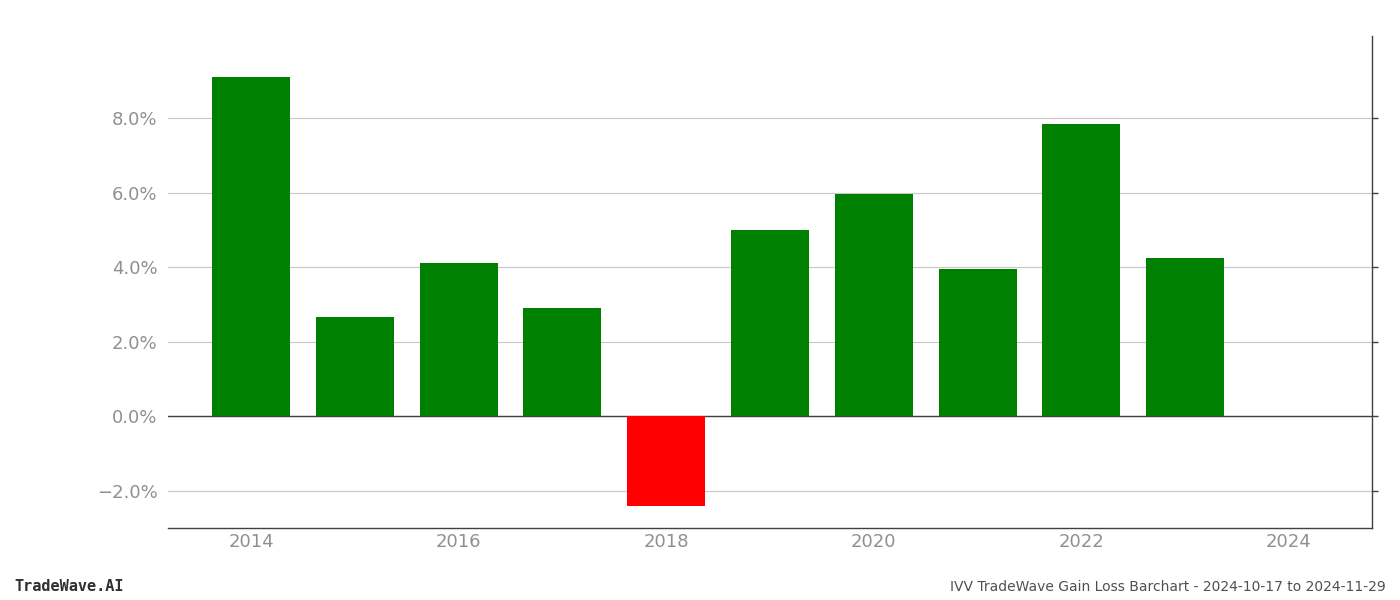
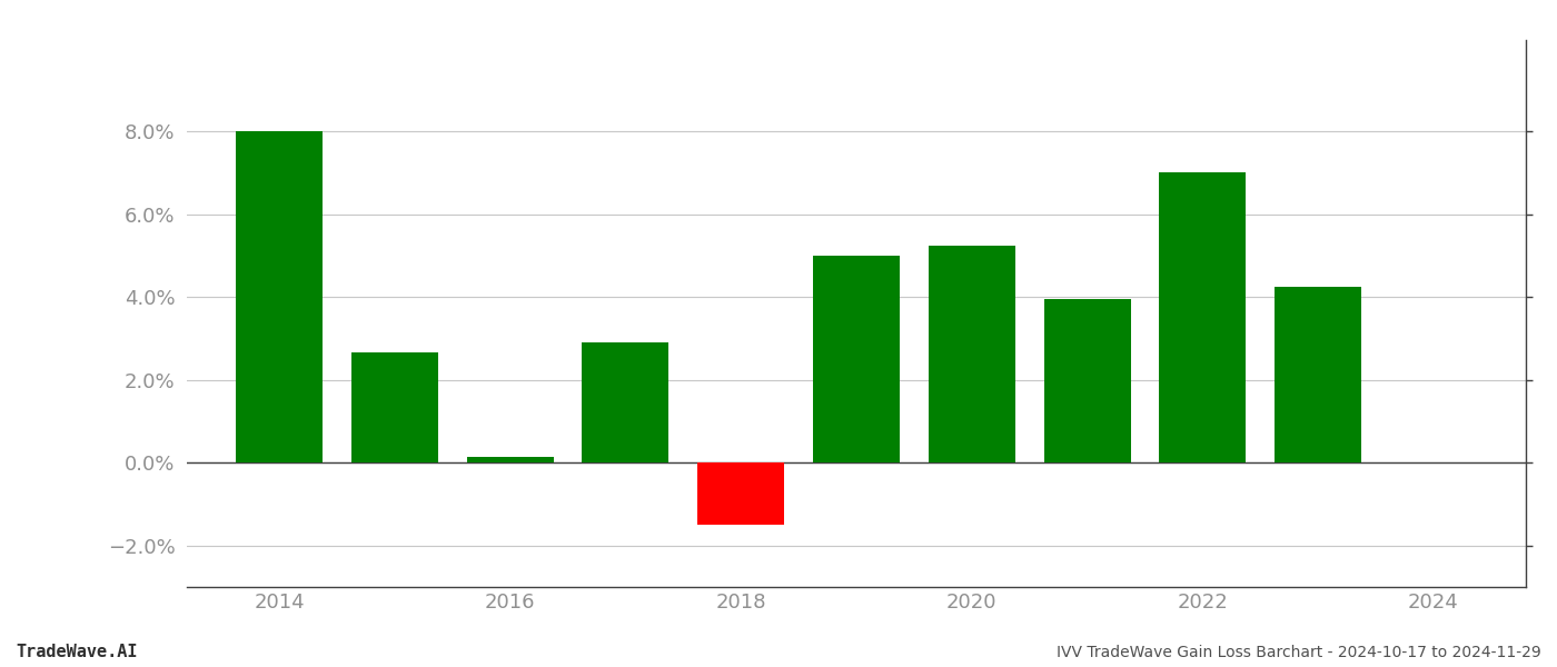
2014: 9.10% -> 8.00%
2016: 4.10% -> 0.15%
2018: -2.40% -> -1.50%
2020: 5.95% -> 5.25%
2022: 7.85% -> 7.00%
